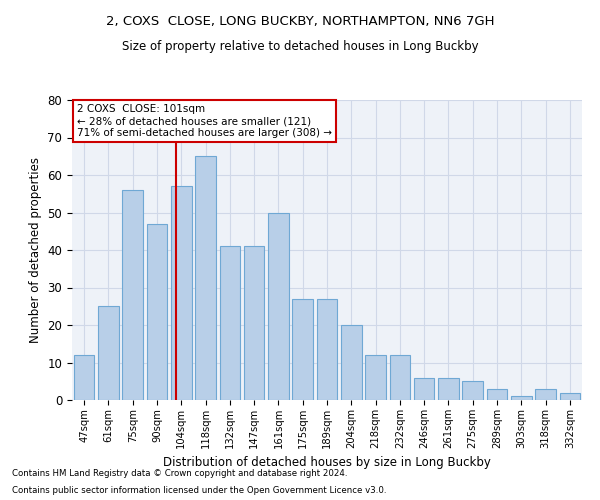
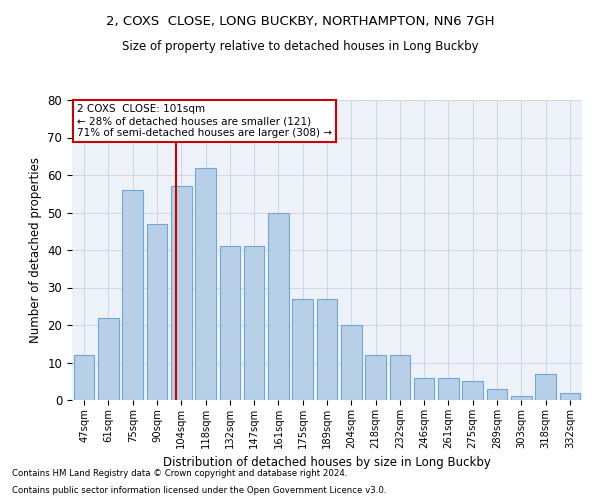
61sqm: 25 -> 22
118sqm: 65 -> 62
318sqm: 3 -> 7
